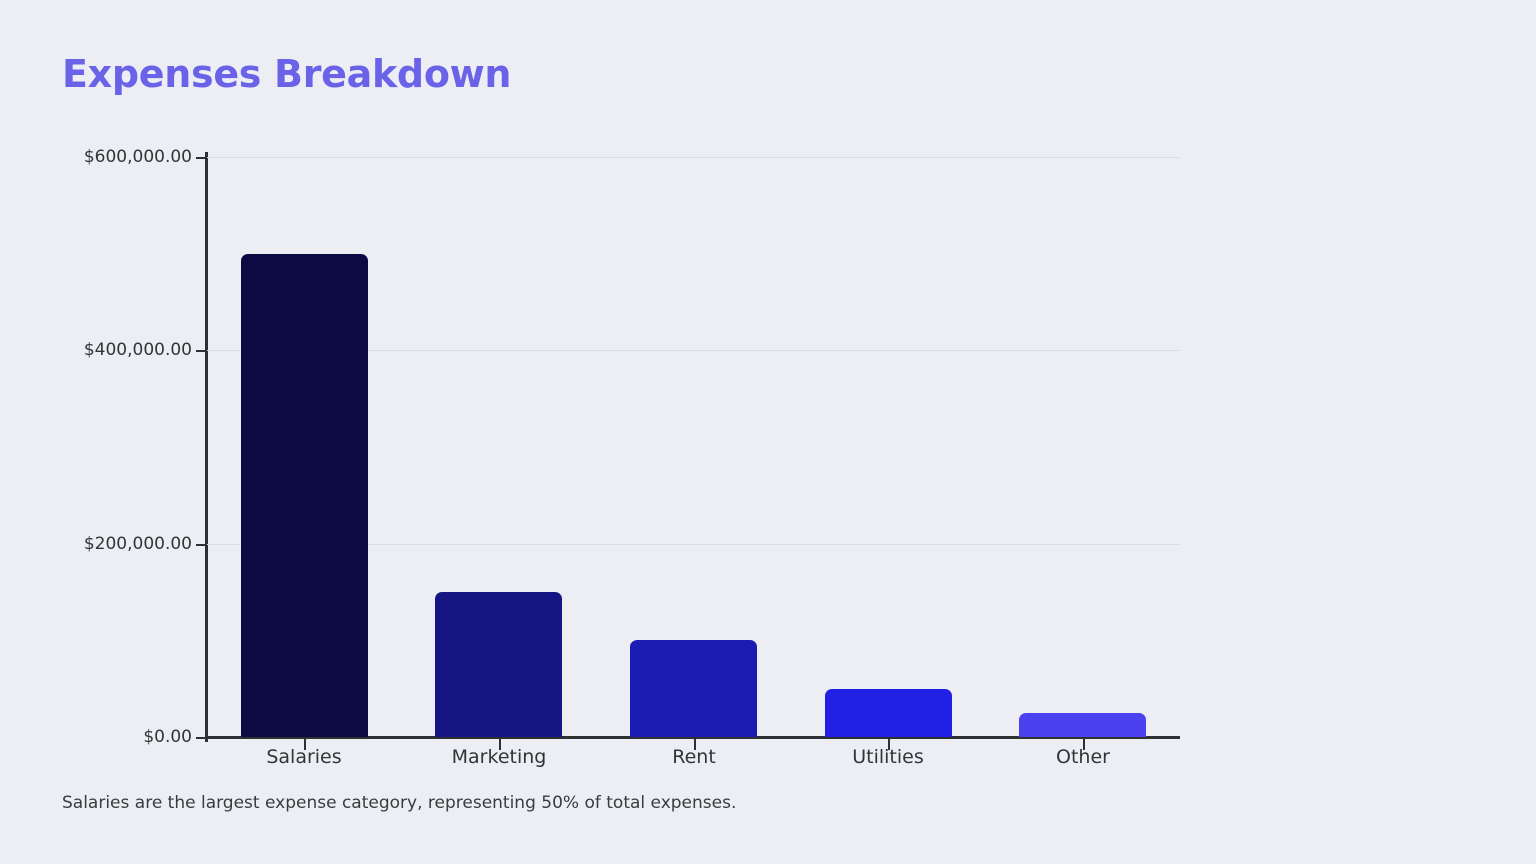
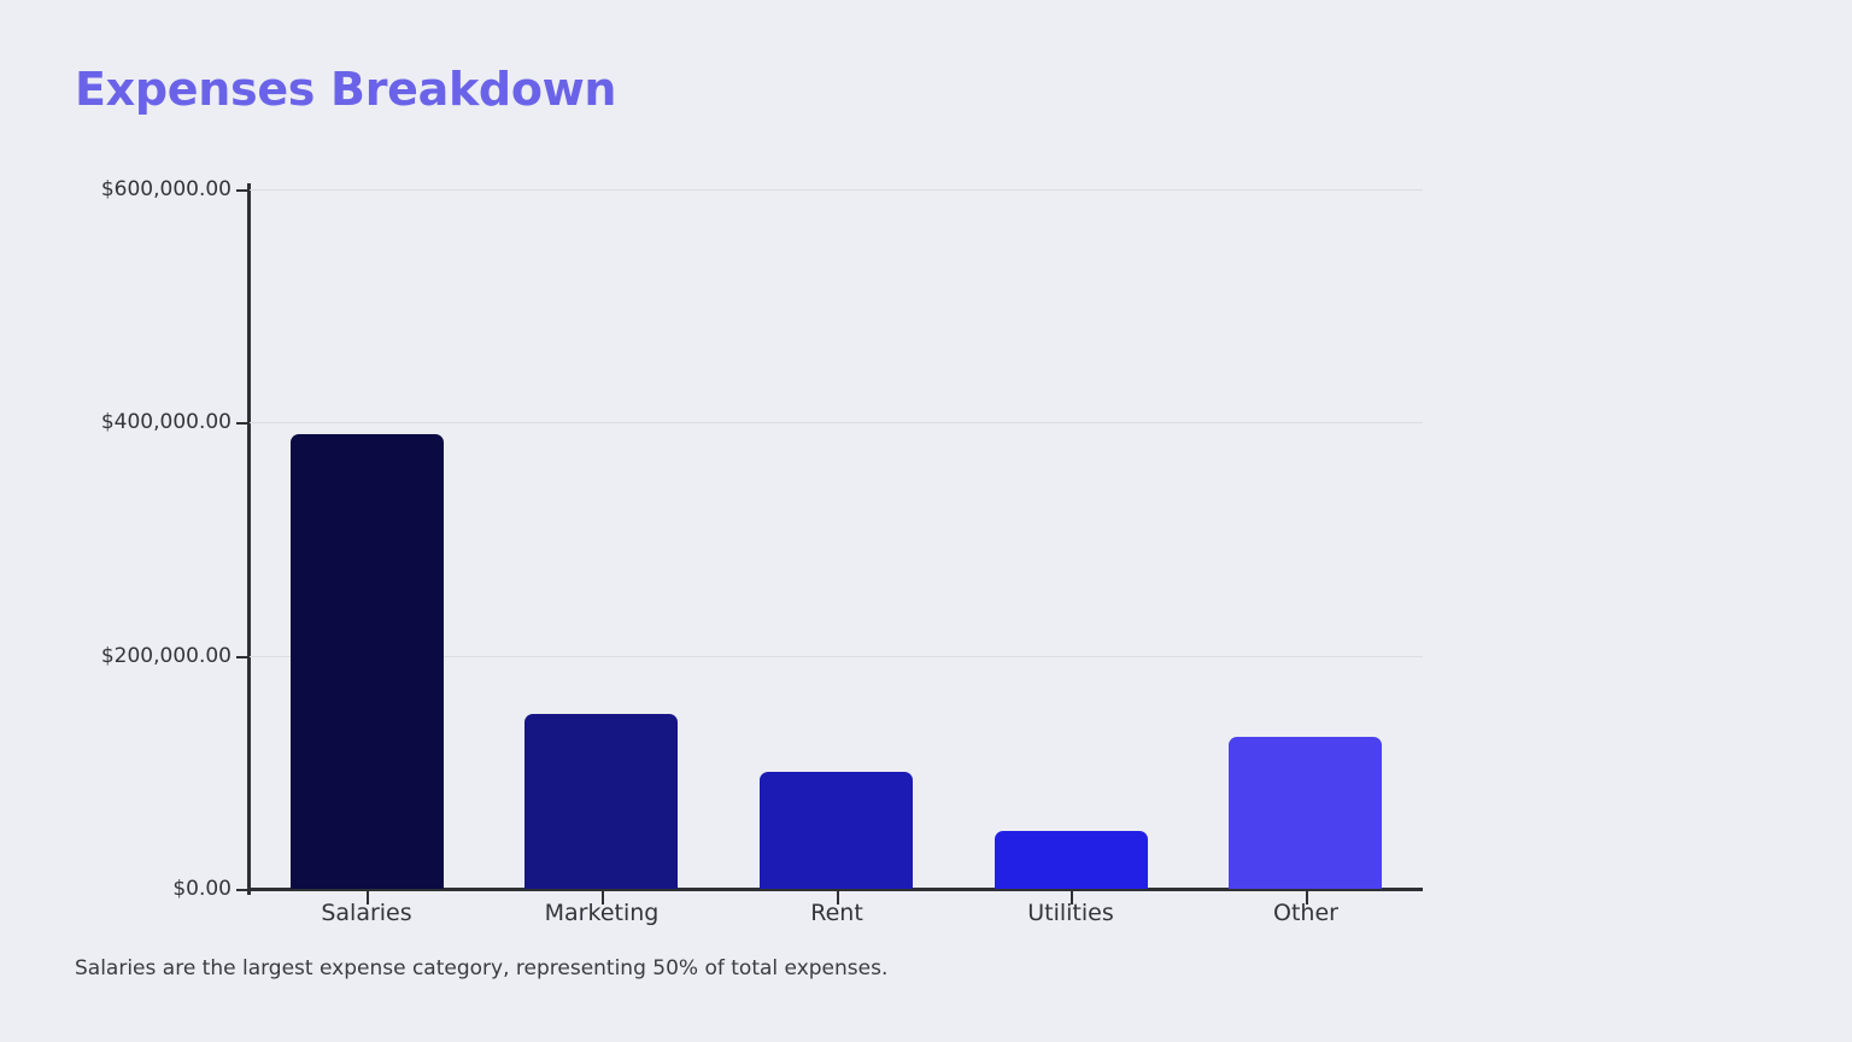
Salaries: $500000 -> $390000
Other: $20000 -> $130000
